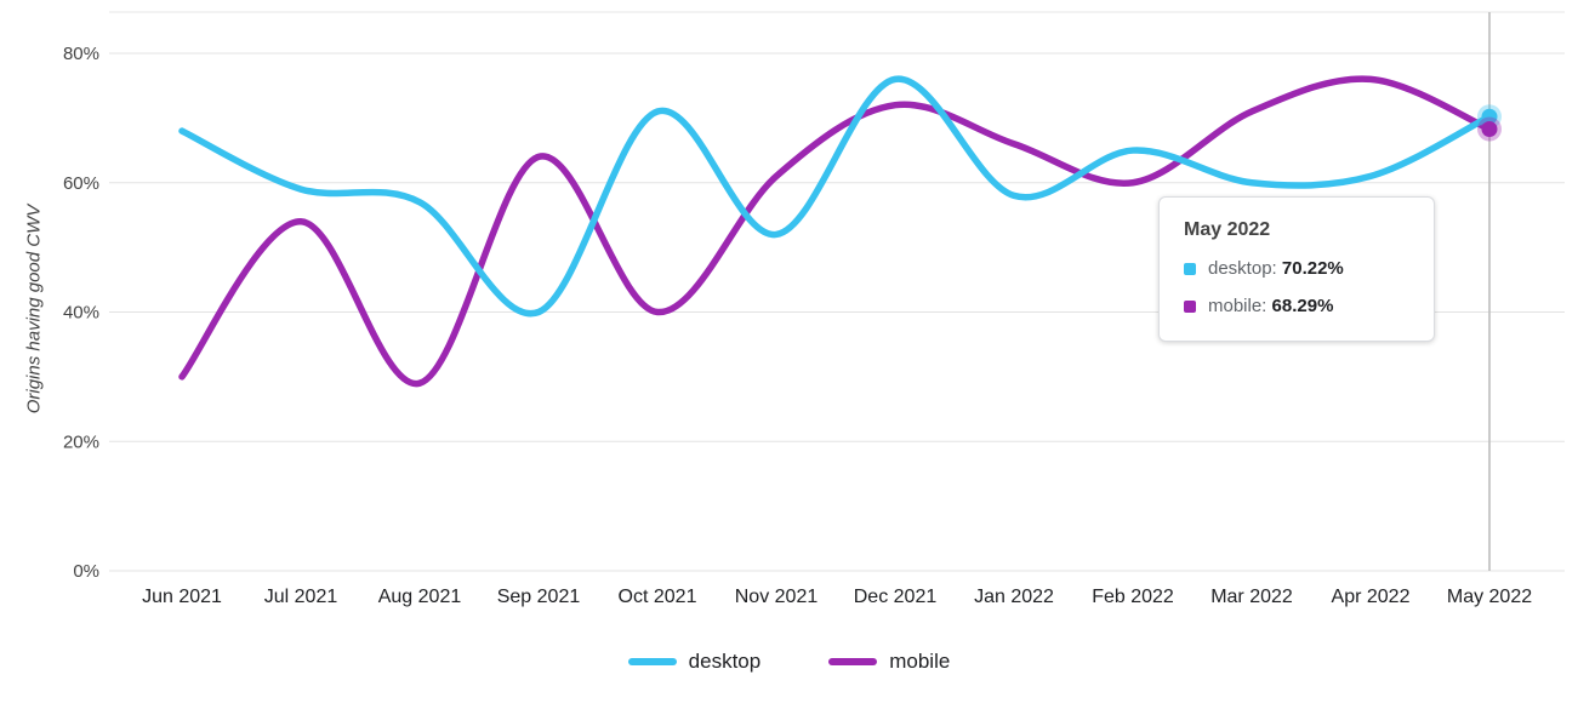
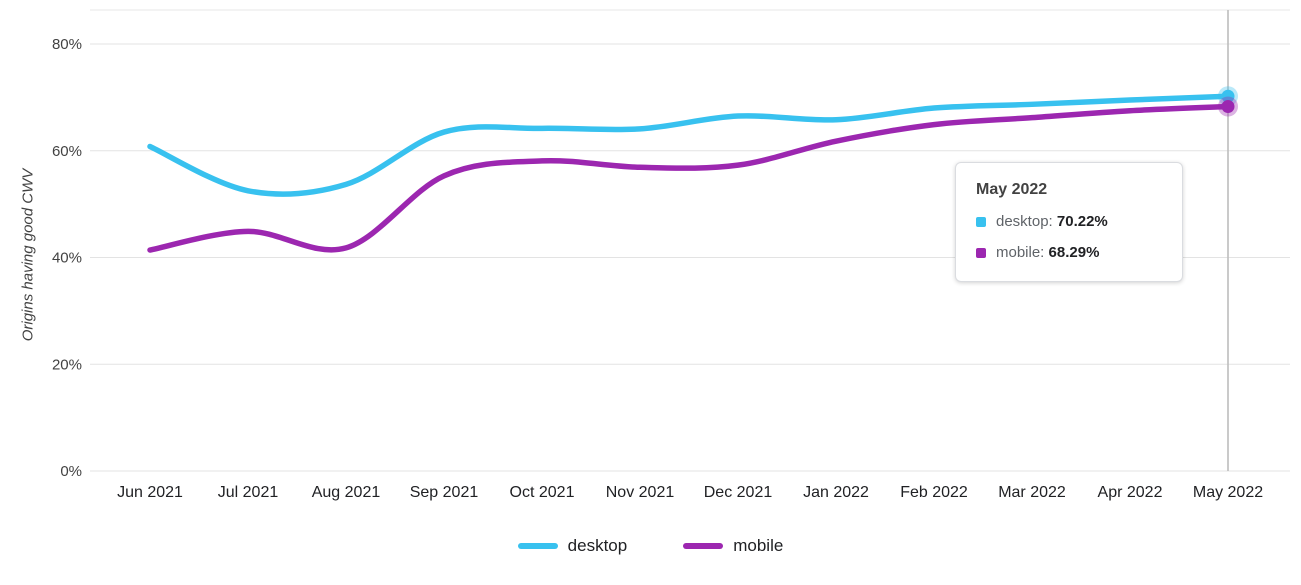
desktop/Jun 2021: 68% -> 61%
mobile/Jun 2021: 30% -> 41%
desktop/Jul 2021: 59% -> 52%
mobile/Jul 2021: 54% -> 45%
desktop/Aug 2021: 57% -> 54%
mobile/Aug 2021: 29% -> 42%
desktop/Sep 2021: 40% -> 64%
mobile/Sep 2021: 64% -> 55%
desktop/Oct 2021: 71% -> 64%
mobile/Oct 2021: 40% -> 58%
desktop/Nov 2021: 52% -> 64%
mobile/Nov 2021: 61% -> 57%
desktop/Dec 2021: 76% -> 66%
mobile/Dec 2021: 72% -> 57%
desktop/Jan 2022: 58% -> 66%
mobile/Jan 2022: 66% -> 62%
desktop/Feb 2022: 65% -> 68%
mobile/Feb 2022: 60% -> 65%
desktop/Mar 2022: 60% -> 69%
mobile/Mar 2022: 71% -> 66%
desktop/Apr 2022: 61% -> 70%
mobile/Apr 2022: 76% -> 68%
